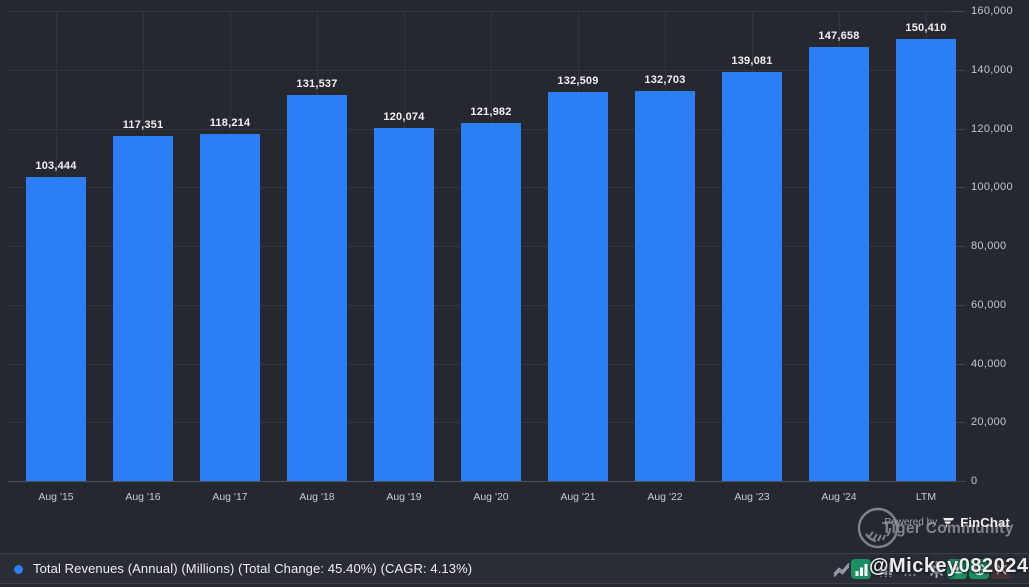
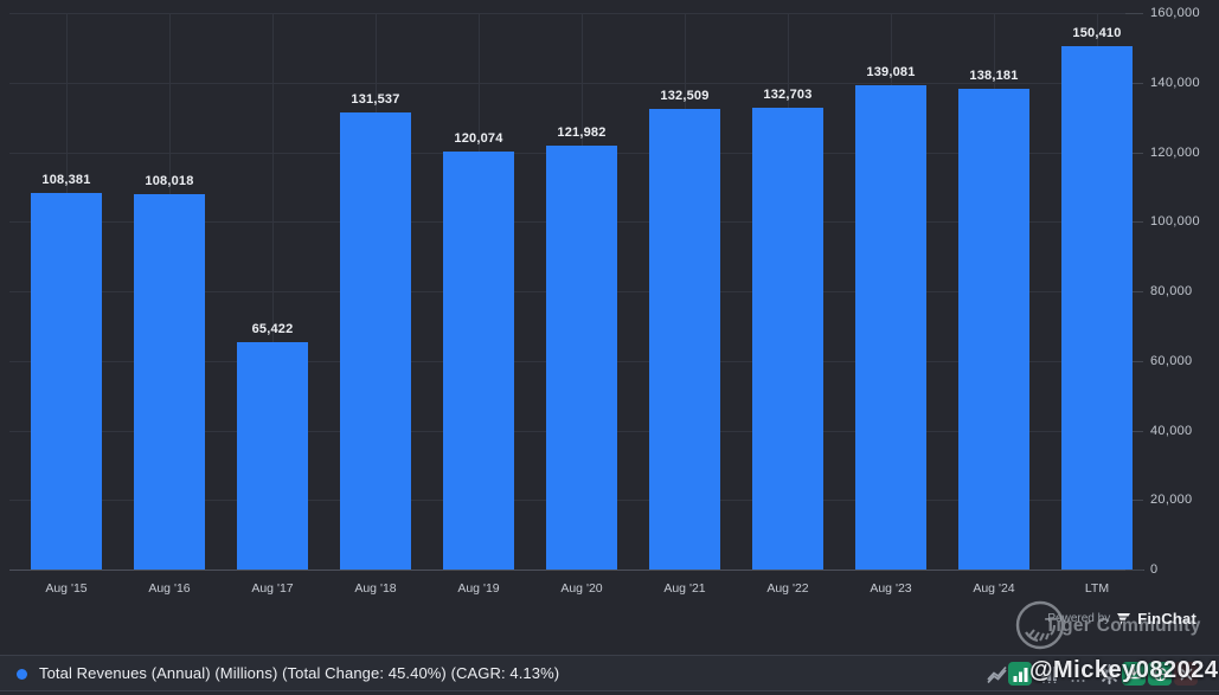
Aug '15: 103,444 -> 108,381
Aug '16: 117,351 -> 108,018
Aug '17: 118,214 -> 65,422
Aug '24: 147,658 -> 138,181
